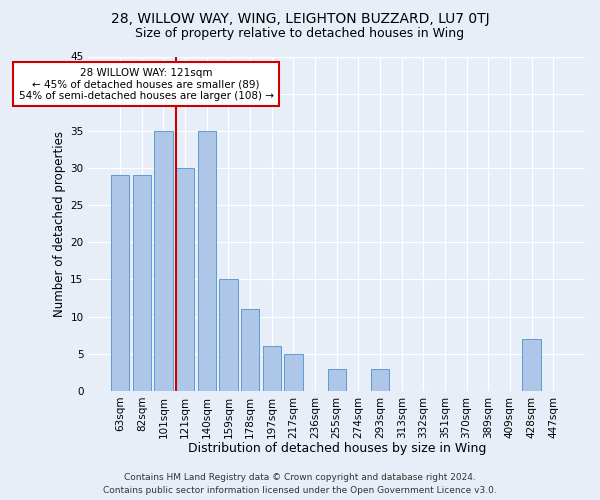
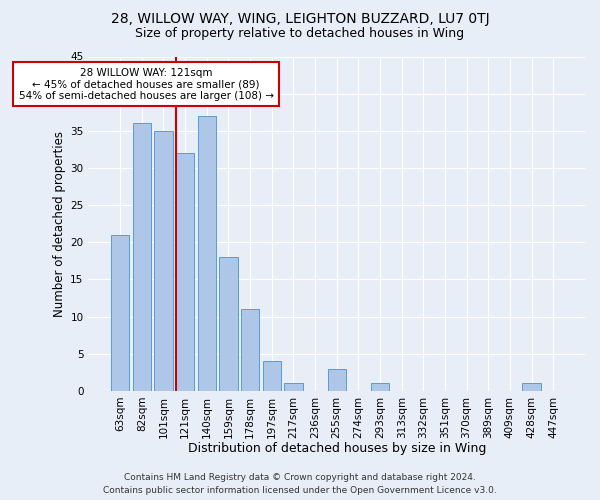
63sqm: 29 -> 21
82sqm: 29 -> 36
121sqm: 30 -> 32
140sqm: 35 -> 37
159sqm: 15 -> 18
197sqm: 6 -> 4
217sqm: 5 -> 1
293sqm: 3 -> 1
428sqm: 7 -> 1
